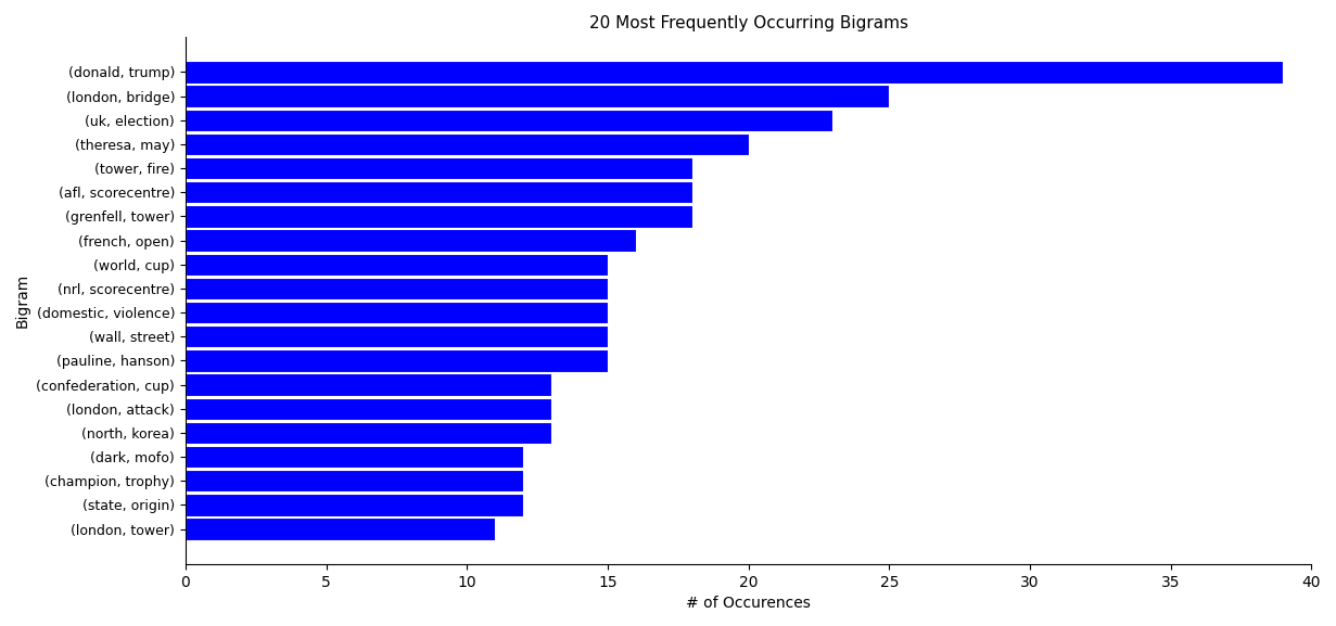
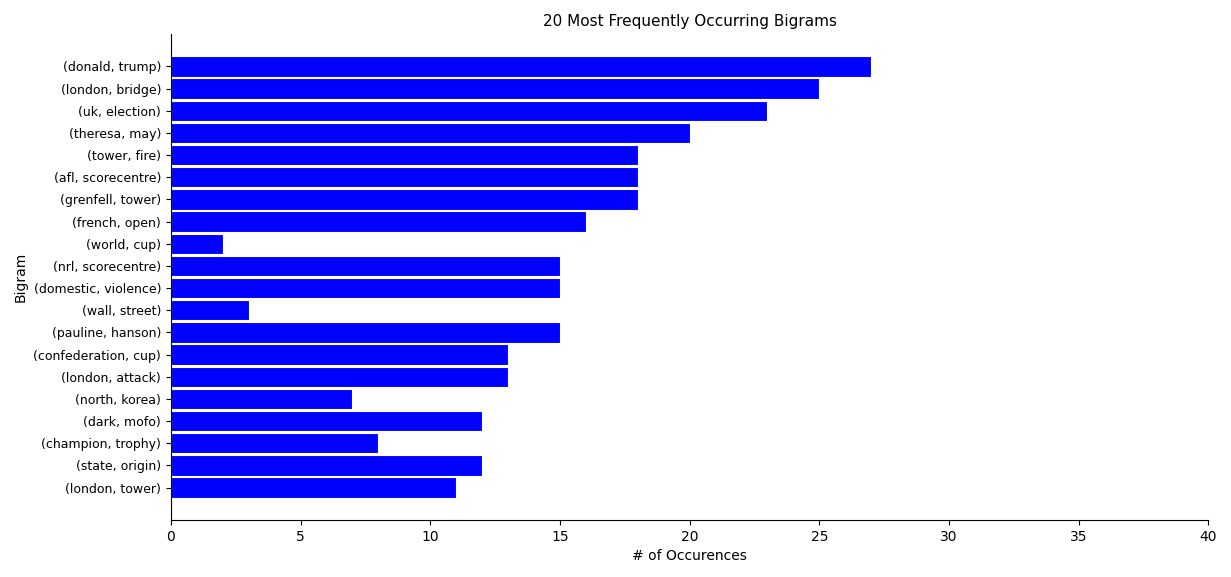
(donald, trump): 39 -> 27
(world, cup): 15 -> 2
(wall, street): 15 -> 3
(north, korea): 13 -> 7
(champion, trophy): 12 -> 8
